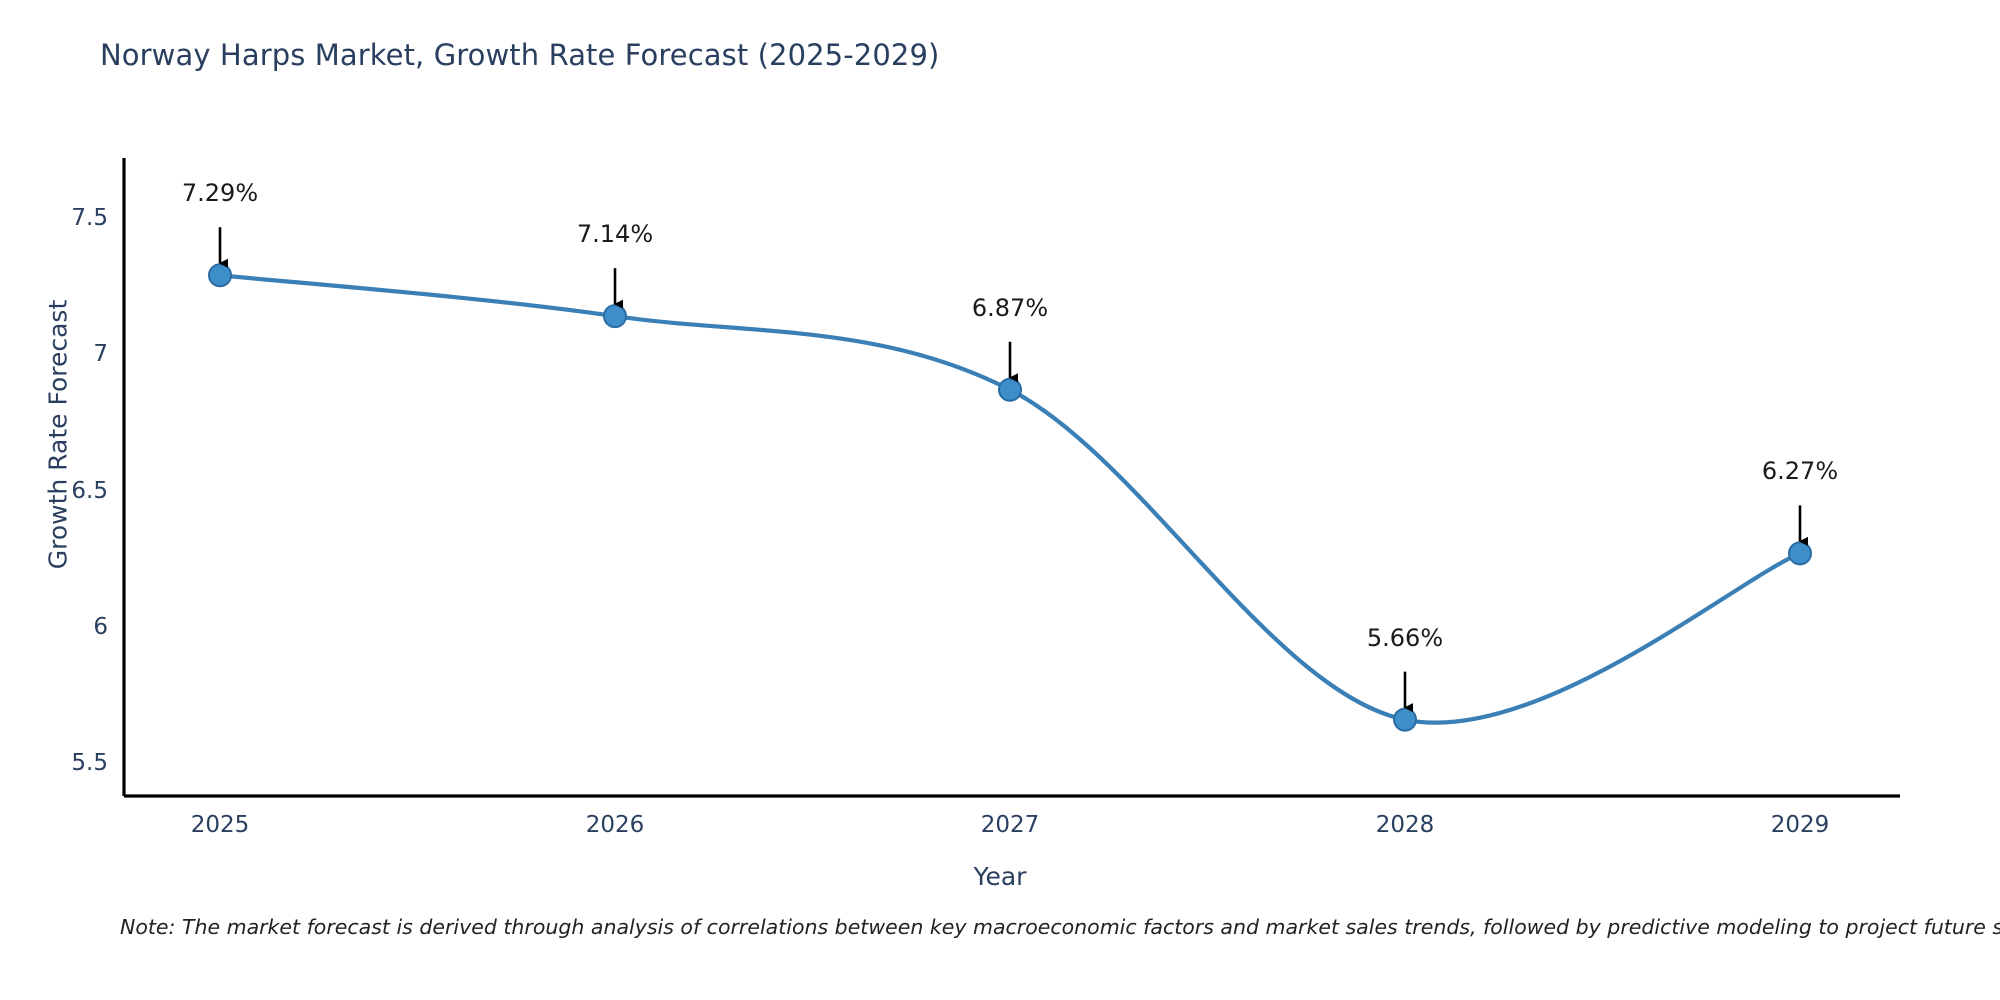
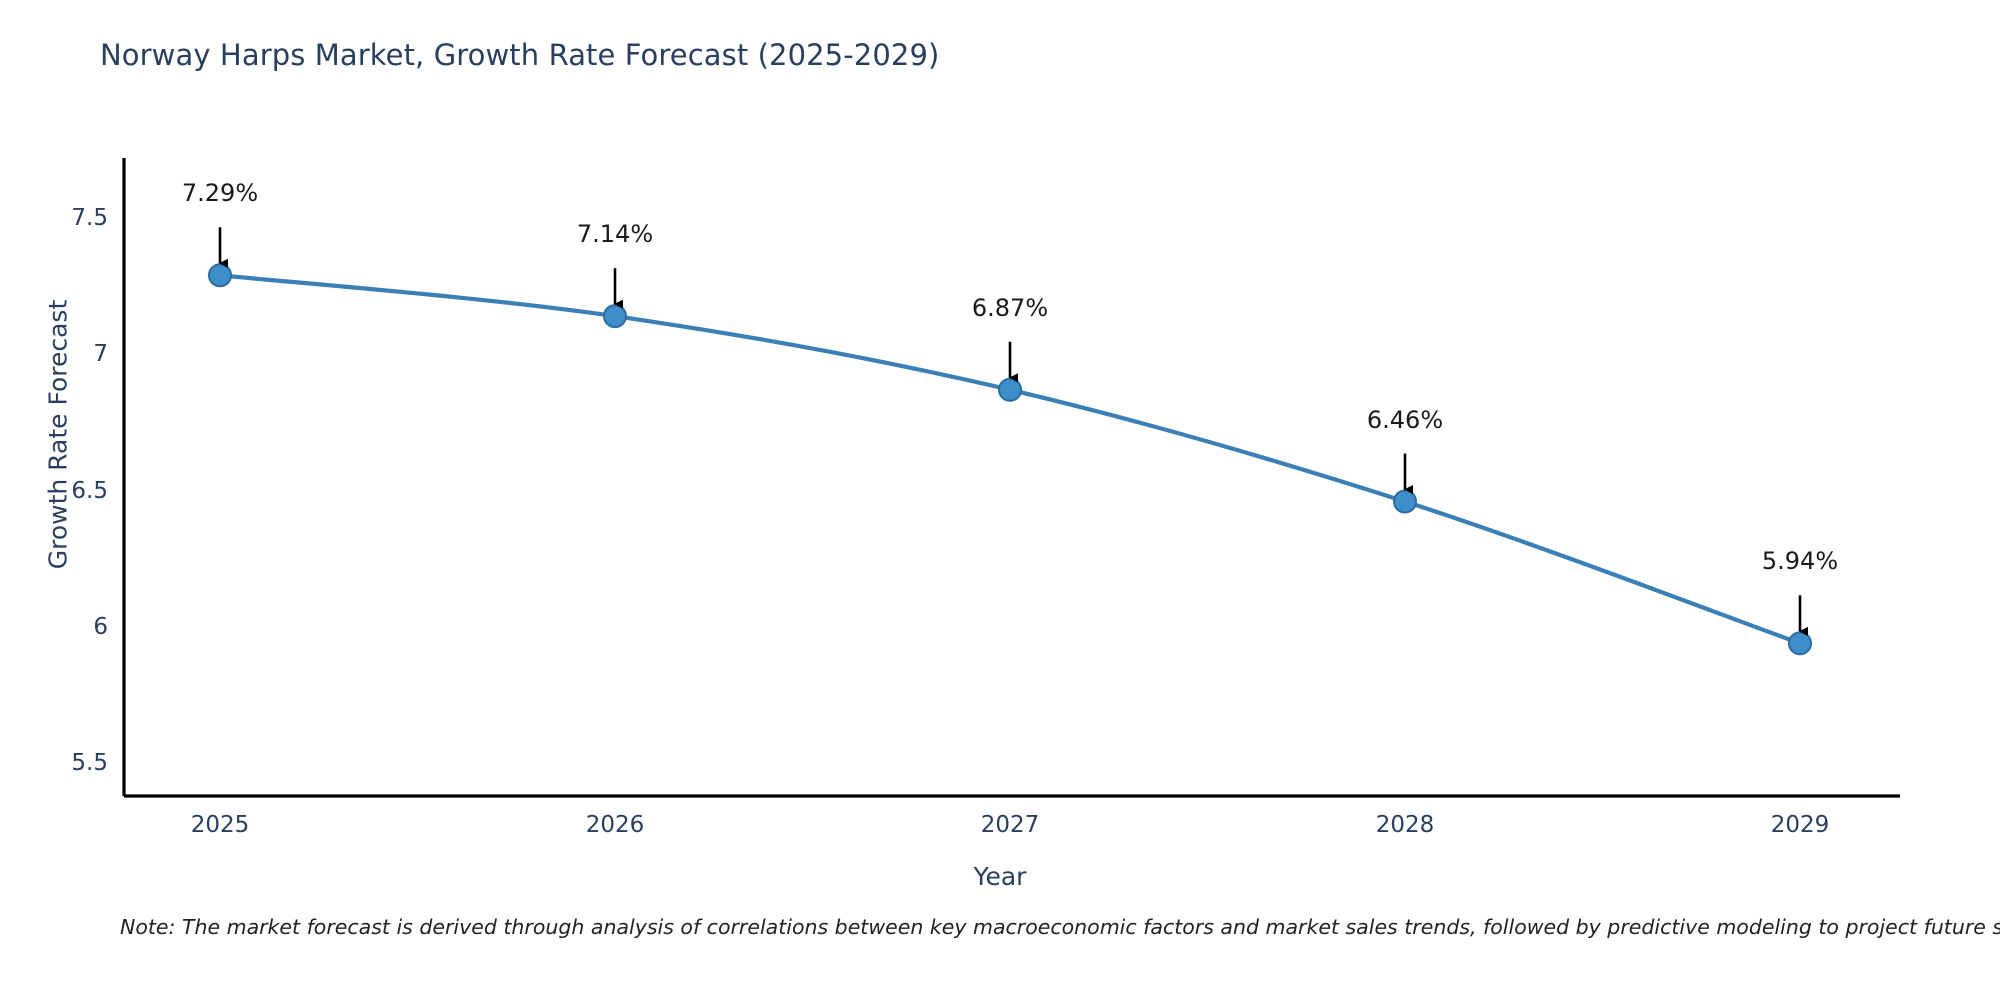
2028: 5.66% -> 6.46%
2029: 6.27% -> 5.94%
